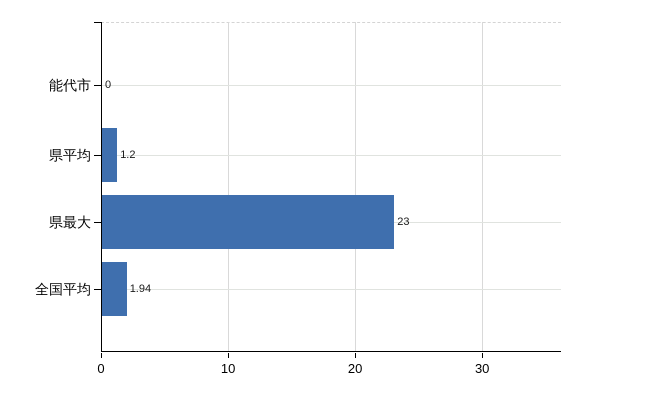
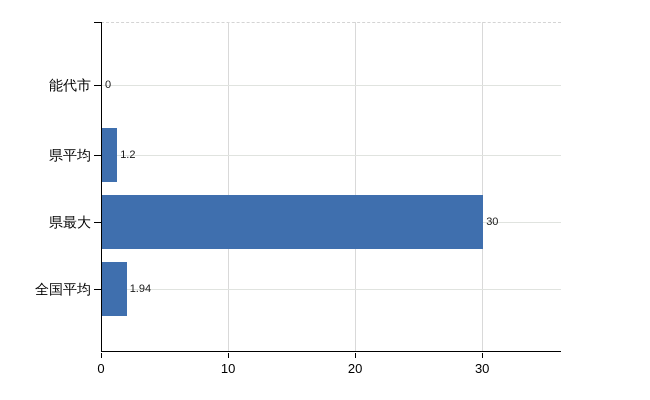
県最大: 23 -> 30
